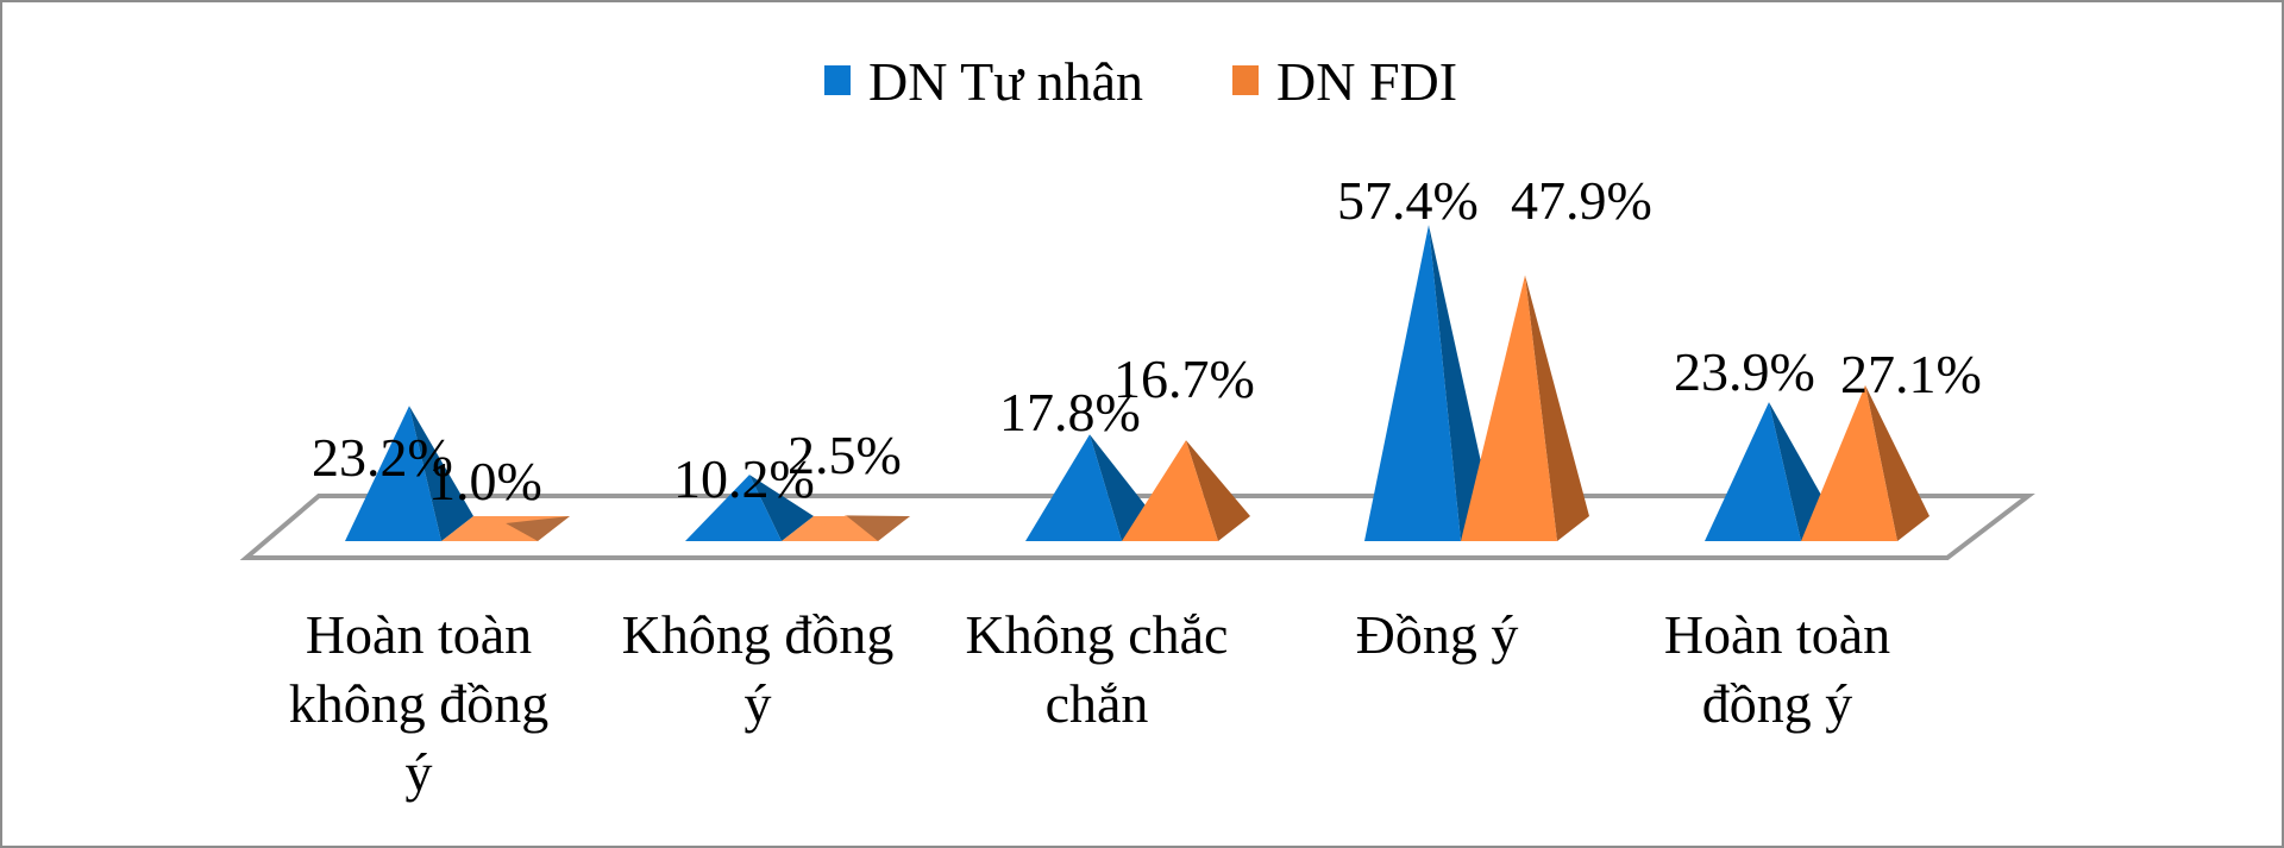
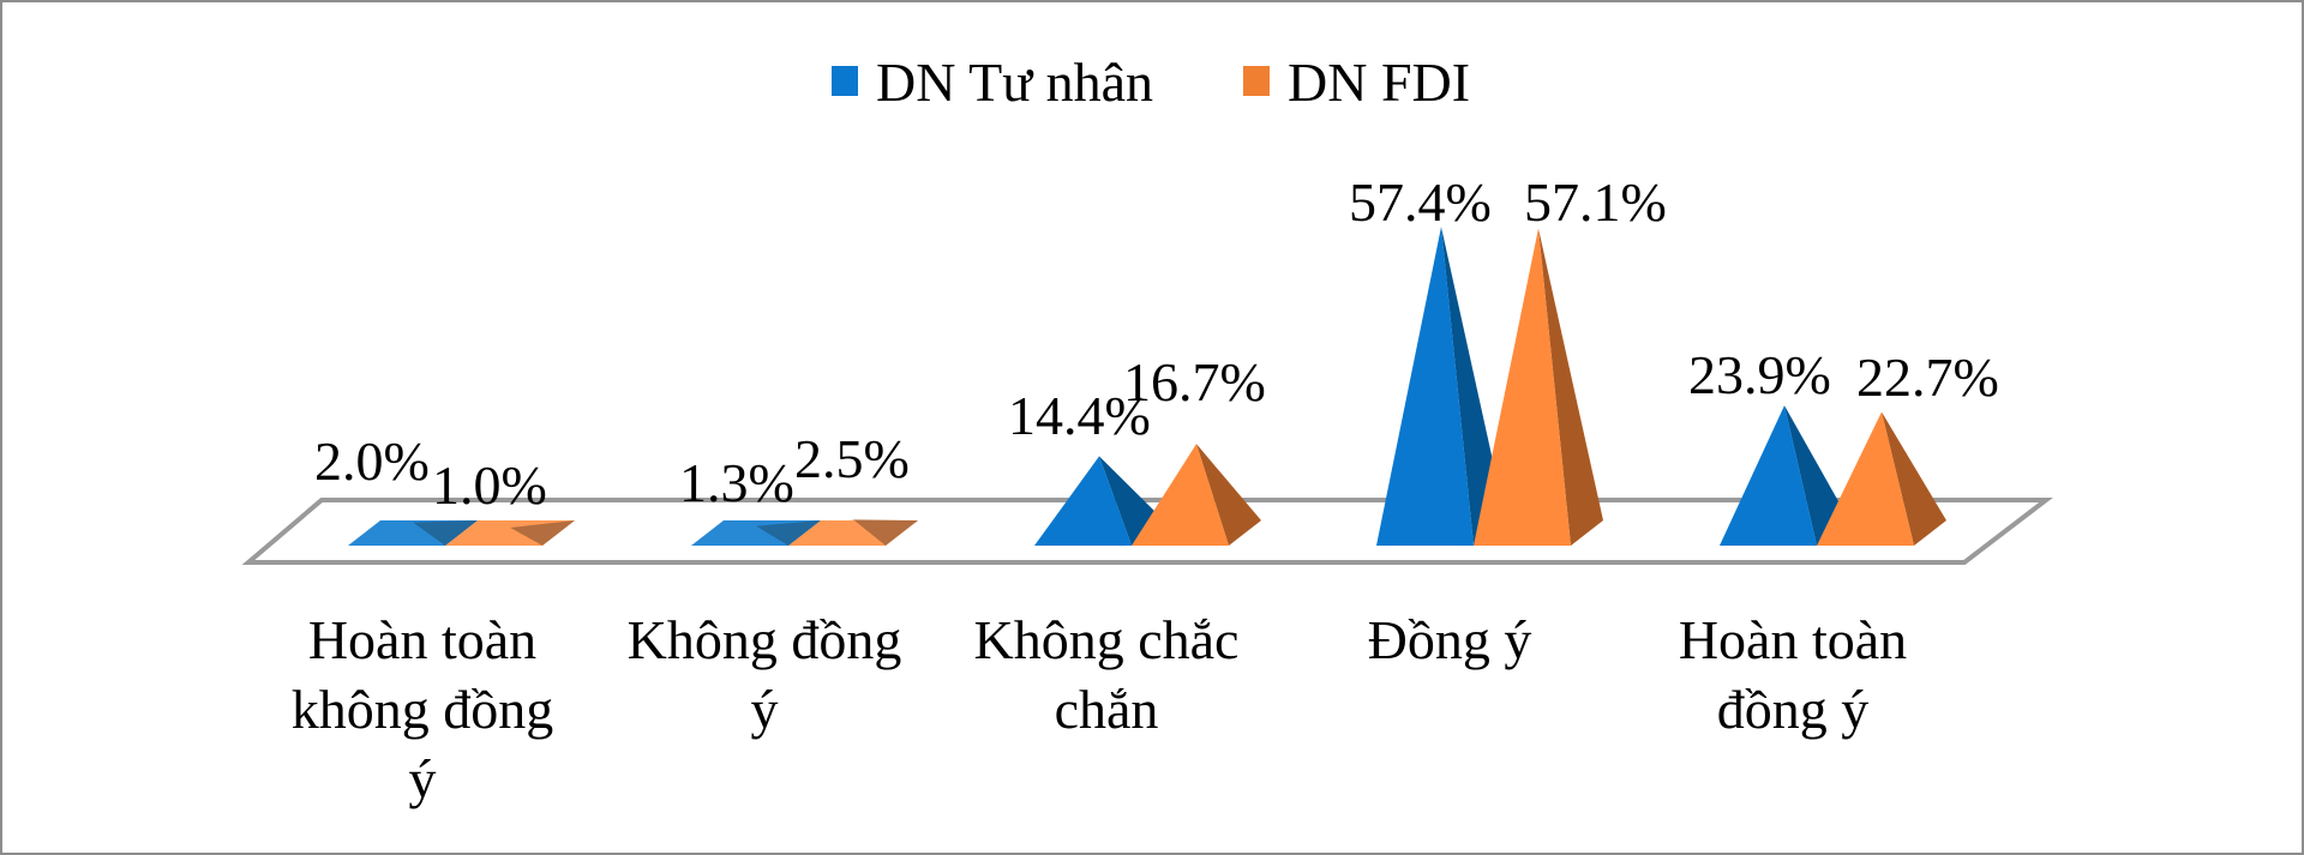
DN Tư nhân/Hoàn toàn không đồng ý: 23.2% -> 2.0%
DN Tư nhân/Không đồng ý: 10.2% -> 1.3%
DN Tư nhân/Không chắc chắn: 17.8% -> 14.4%
DN FDI/Đồng ý: 47.9% -> 57.1%
DN FDI/Hoàn toàn đồng ý: 27.1% -> 22.7%
